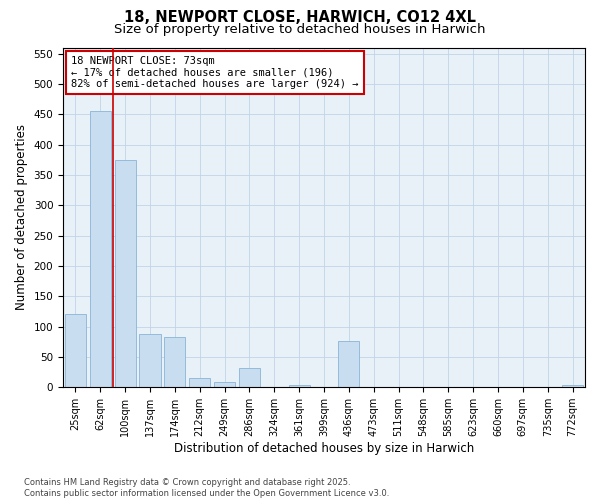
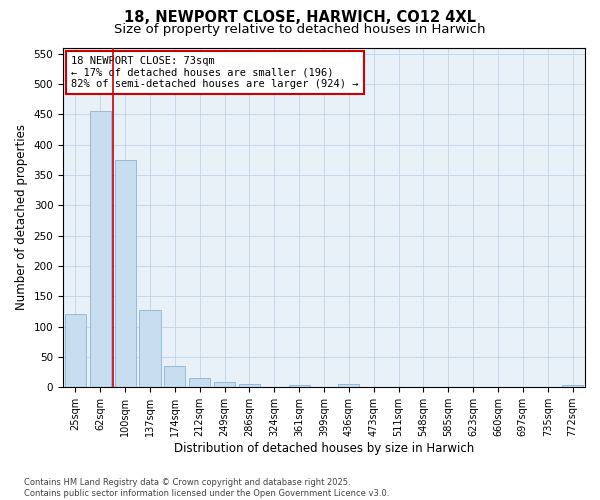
137sqm: 88 -> 128
174sqm: 82 -> 35
286sqm: 32 -> 5
436sqm: 76 -> 5
